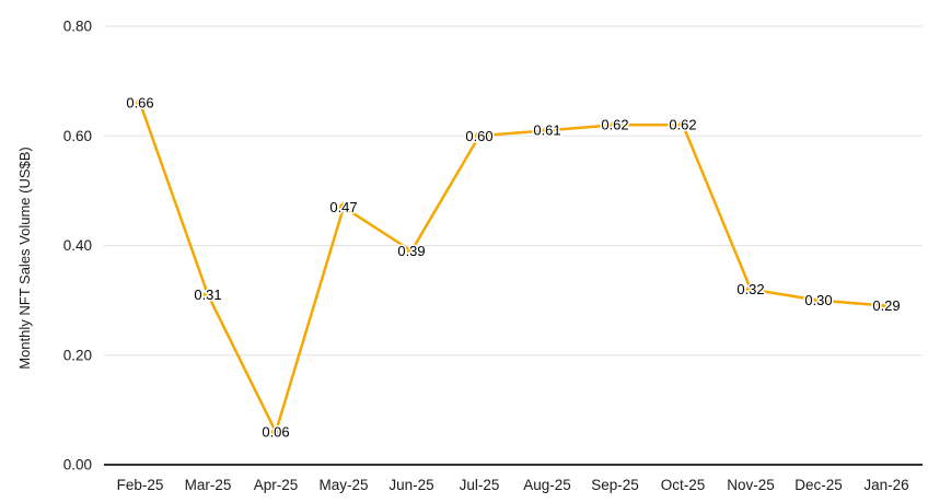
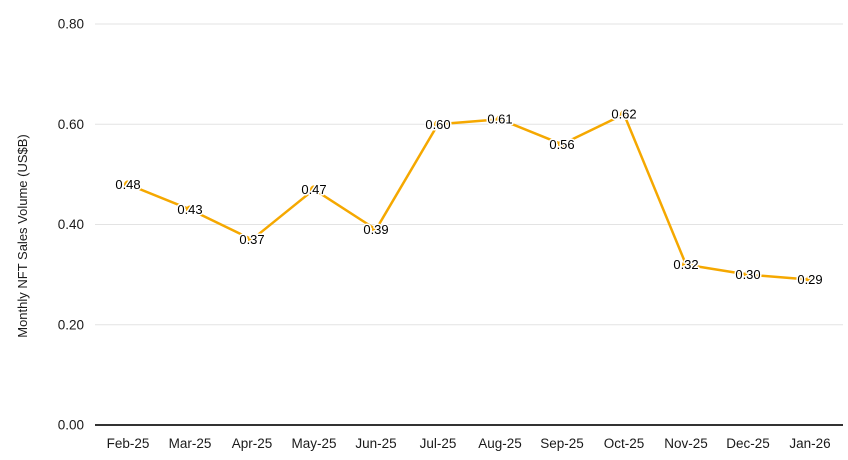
Feb-25: 0.66 -> 0.48
Mar-25: 0.31 -> 0.43
Apr-25: 0.06 -> 0.37
Sep-25: 0.62 -> 0.56
